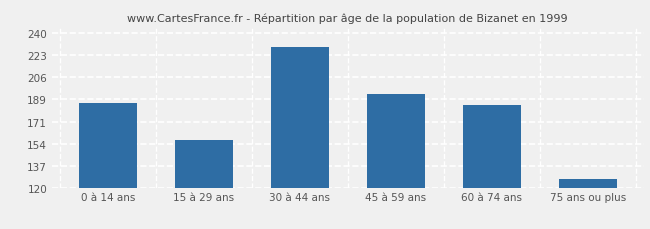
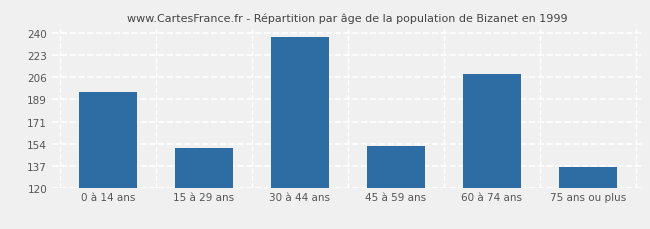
0 à 14 ans: 186 -> 194
15 à 29 ans: 157 -> 151
30 à 44 ans: 229 -> 237
45 à 59 ans: 193 -> 152
60 à 74 ans: 184 -> 208
75 ans ou plus: 127 -> 136
